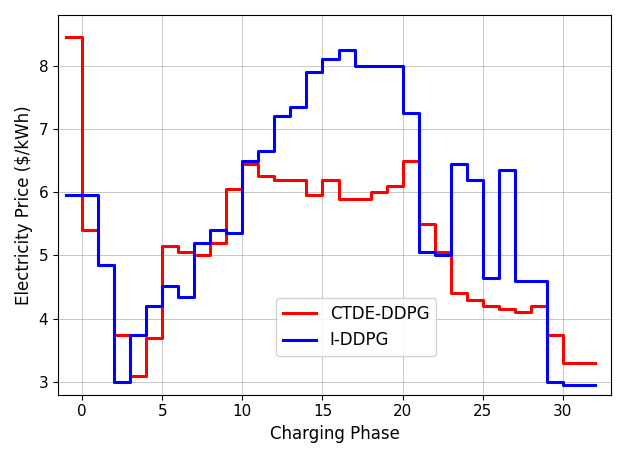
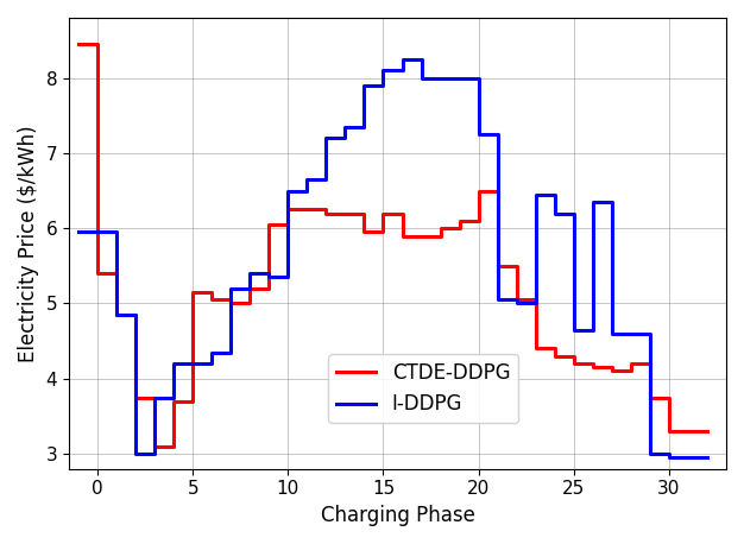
I-DDPG/5: 4.52 -> 4.20
CTDE-DDPG/10: 6.44 -> 6.25
